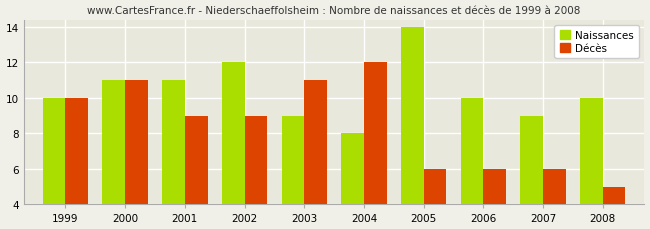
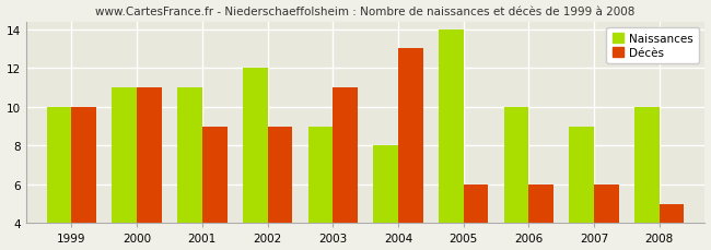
Décès/2004: 12 -> 13
